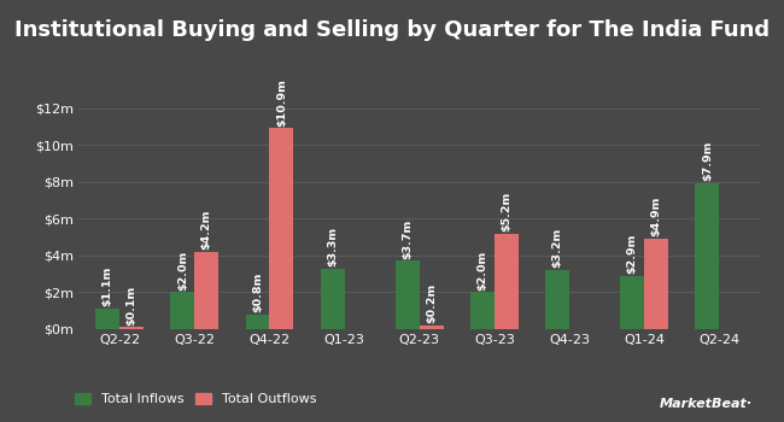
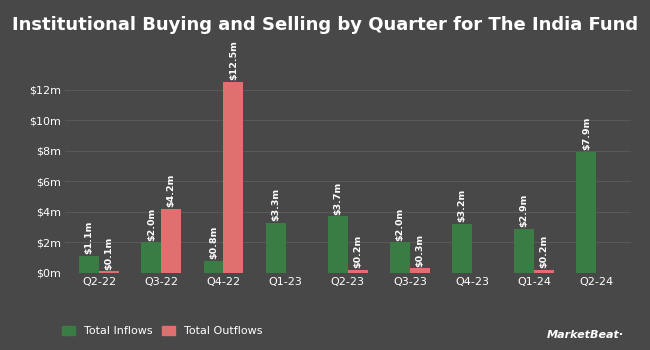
Total Outflows/Q4-22: $10.9m -> $12.5m
Total Outflows/Q3-23: $5.2m -> $0.3m
Total Outflows/Q1-24: $4.9m -> $0.2m
